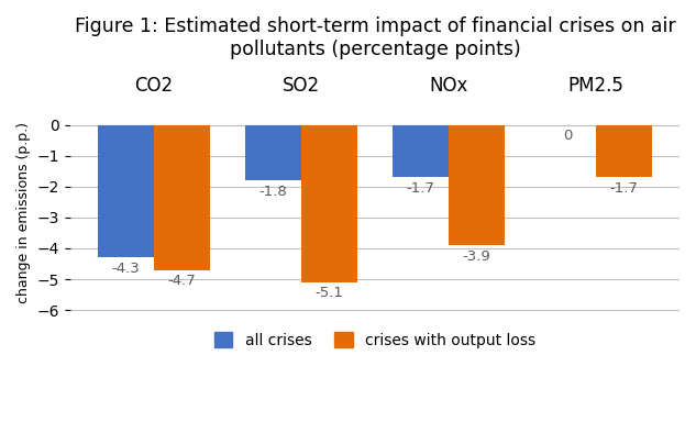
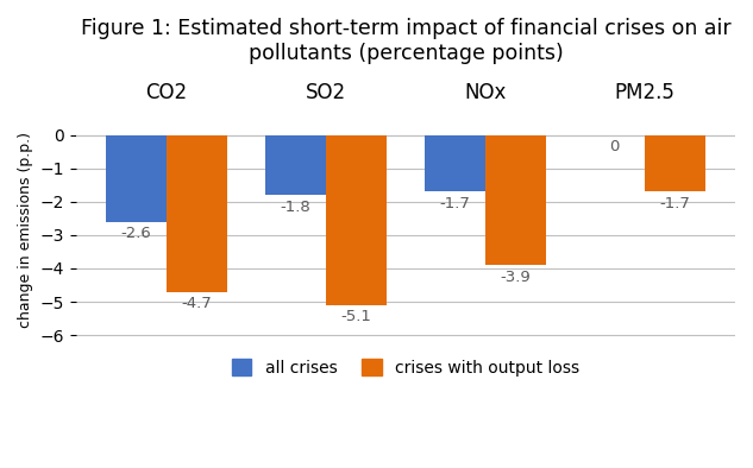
all crises/CO2: -4.3 -> -2.6
